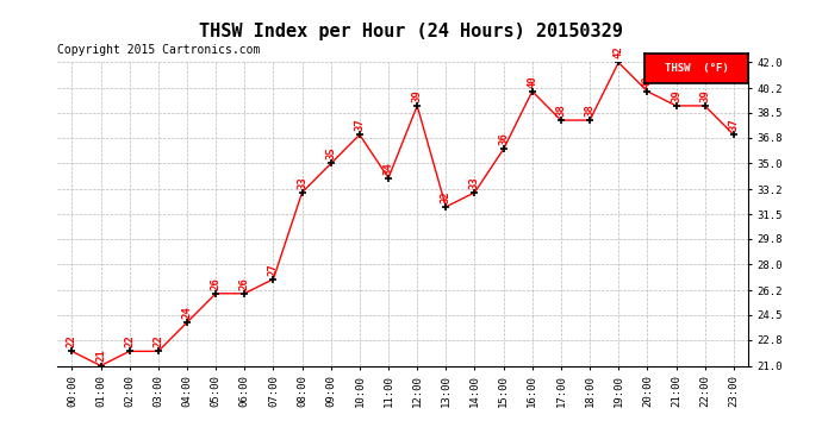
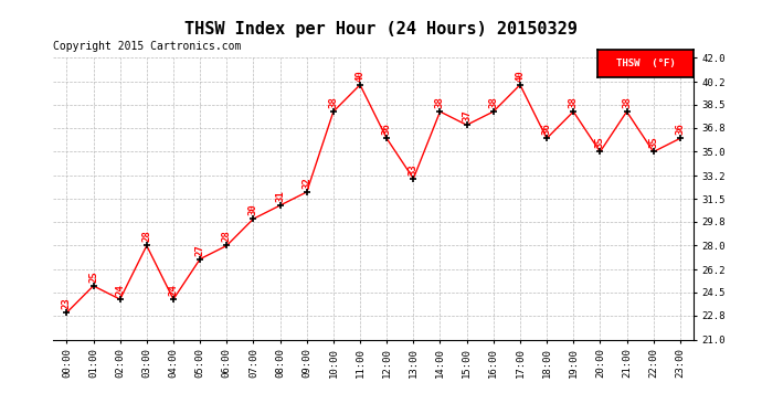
00:00: 22 -> 23
01:00: 21 -> 25
02:00: 22 -> 24
03:00: 22 -> 28
05:00: 26 -> 27
06:00: 26 -> 28
07:00: 27 -> 30
08:00: 33 -> 31
09:00: 35 -> 32
10:00: 37 -> 38
11:00: 34 -> 40
12:00: 39 -> 36
13:00: 32 -> 33
14:00: 33 -> 38
15:00: 36 -> 37
16:00: 40 -> 38
17:00: 38 -> 40
18:00: 38 -> 36
19:00: 42 -> 38
20:00: 40 -> 35
21:00: 39 -> 38
22:00: 39 -> 35
23:00: 37 -> 36
